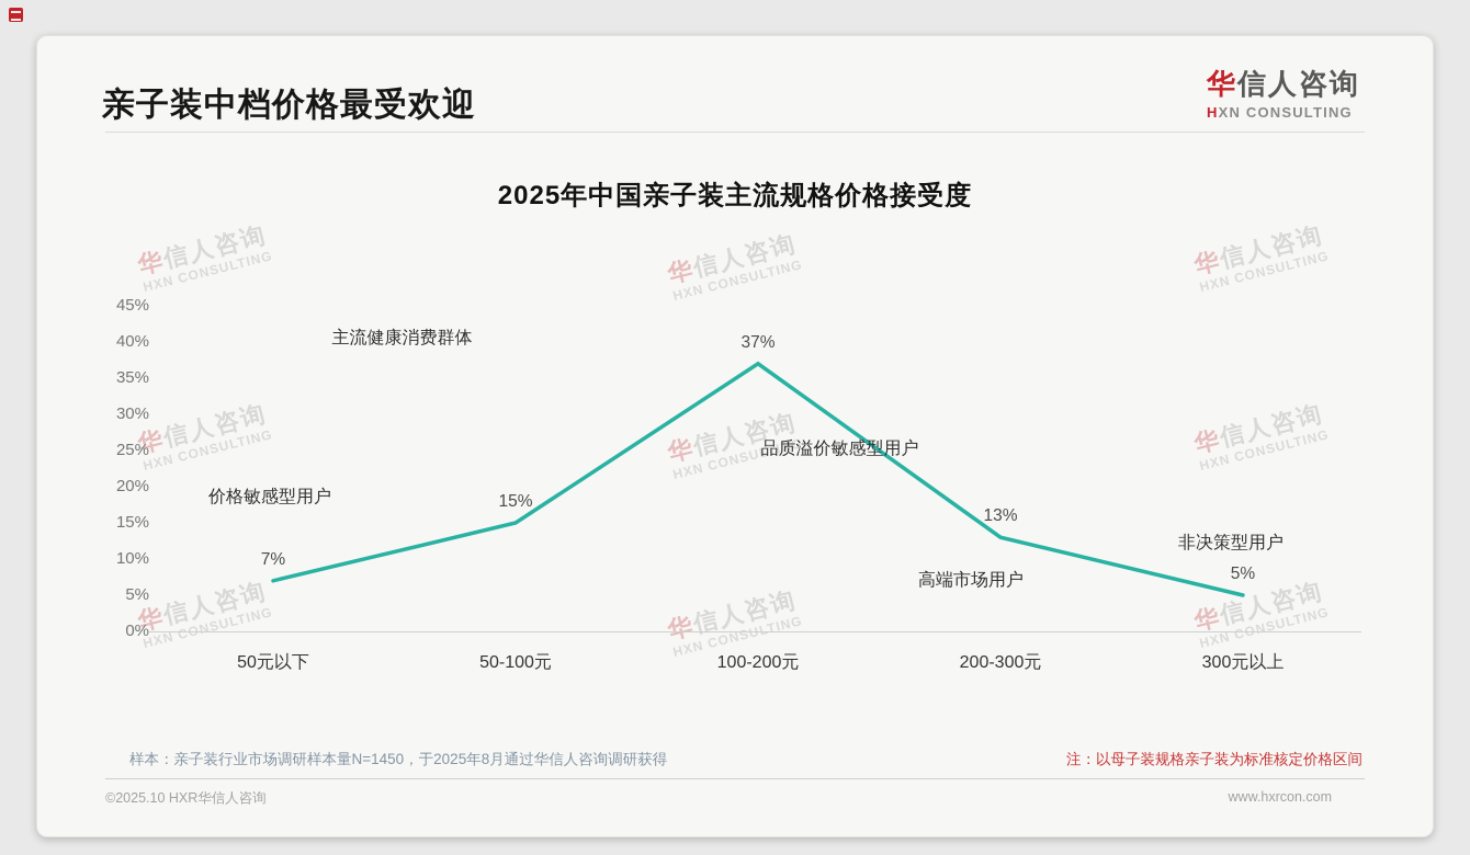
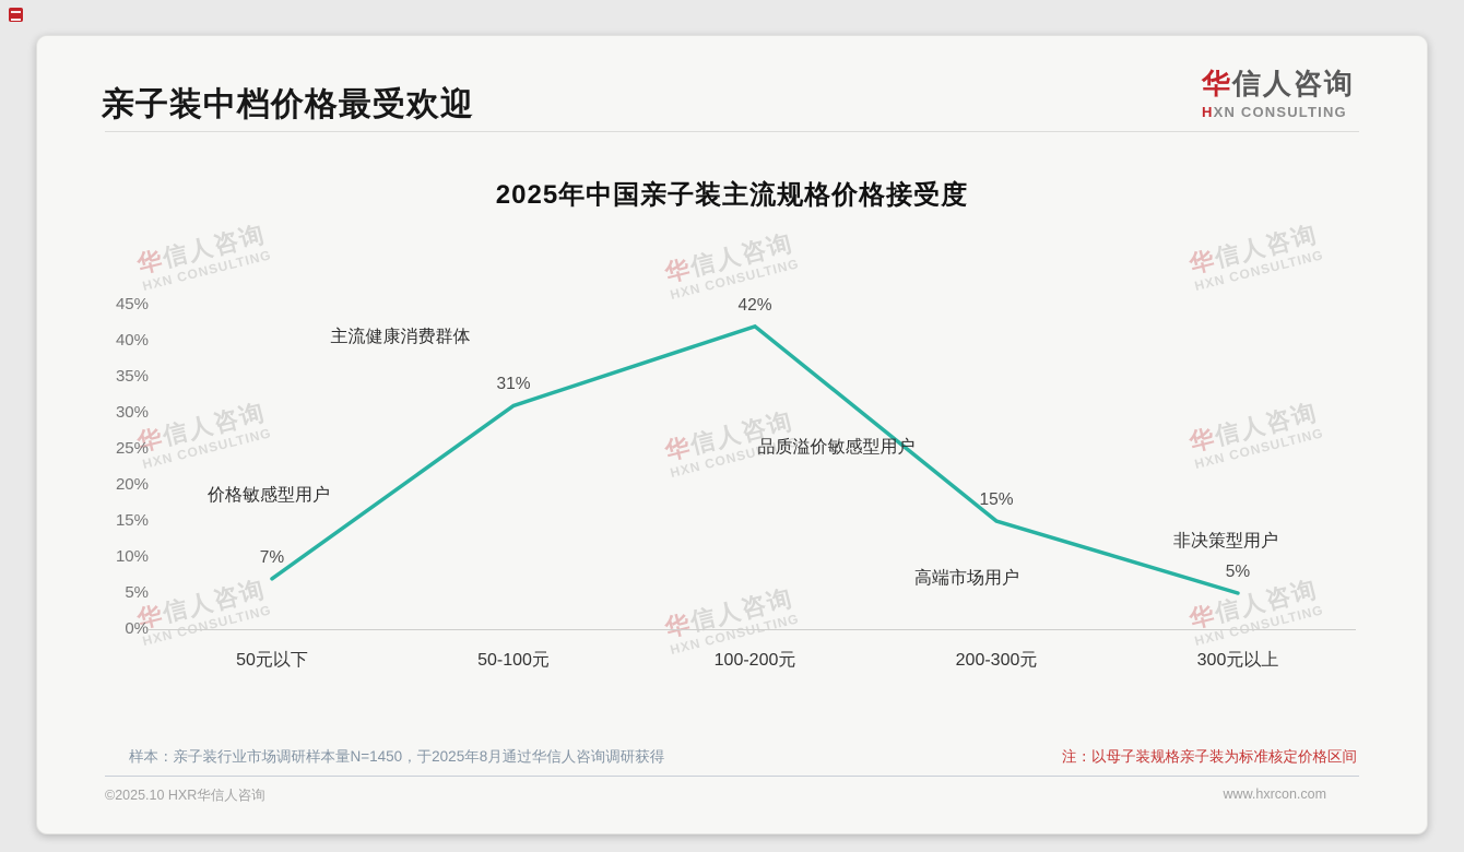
50-100元: 15% -> 31%
100-200元: 37% -> 42%
200-300元: 13% -> 15%
